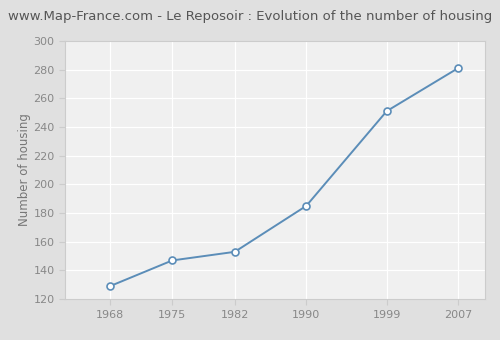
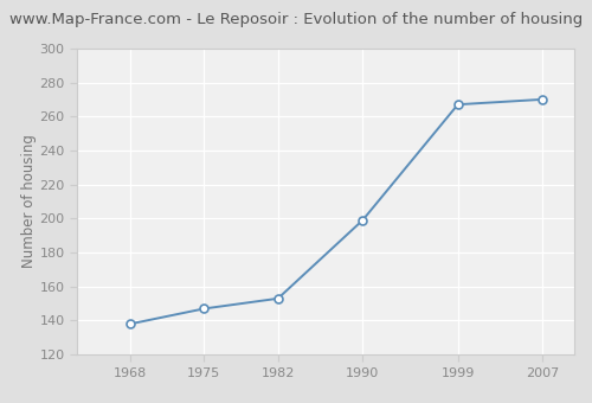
1968: 129 -> 138
1990: 185 -> 199
1999: 251 -> 267
2007: 281 -> 270
